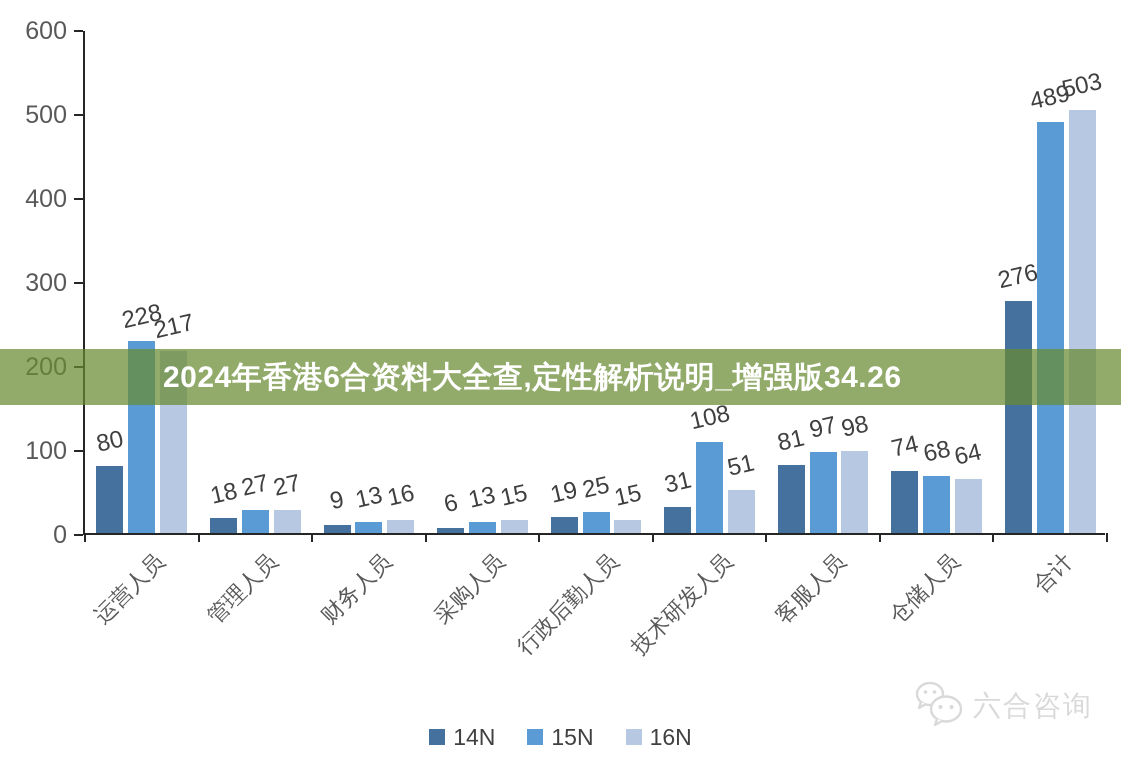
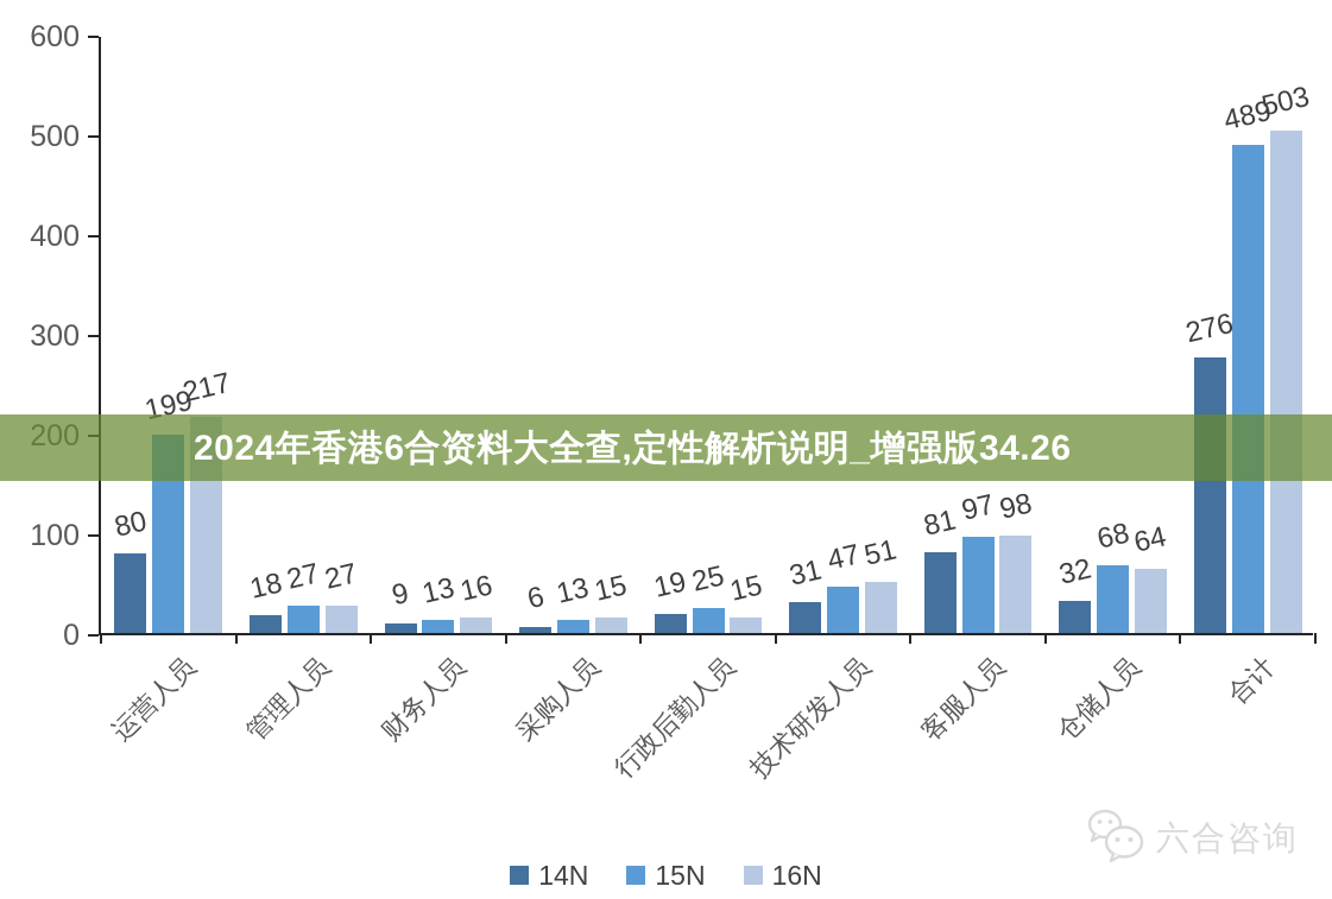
15N/运营人员: 228 -> 199
15N/技术研发人员: 108 -> 47
14N/仓储人员: 74 -> 32
